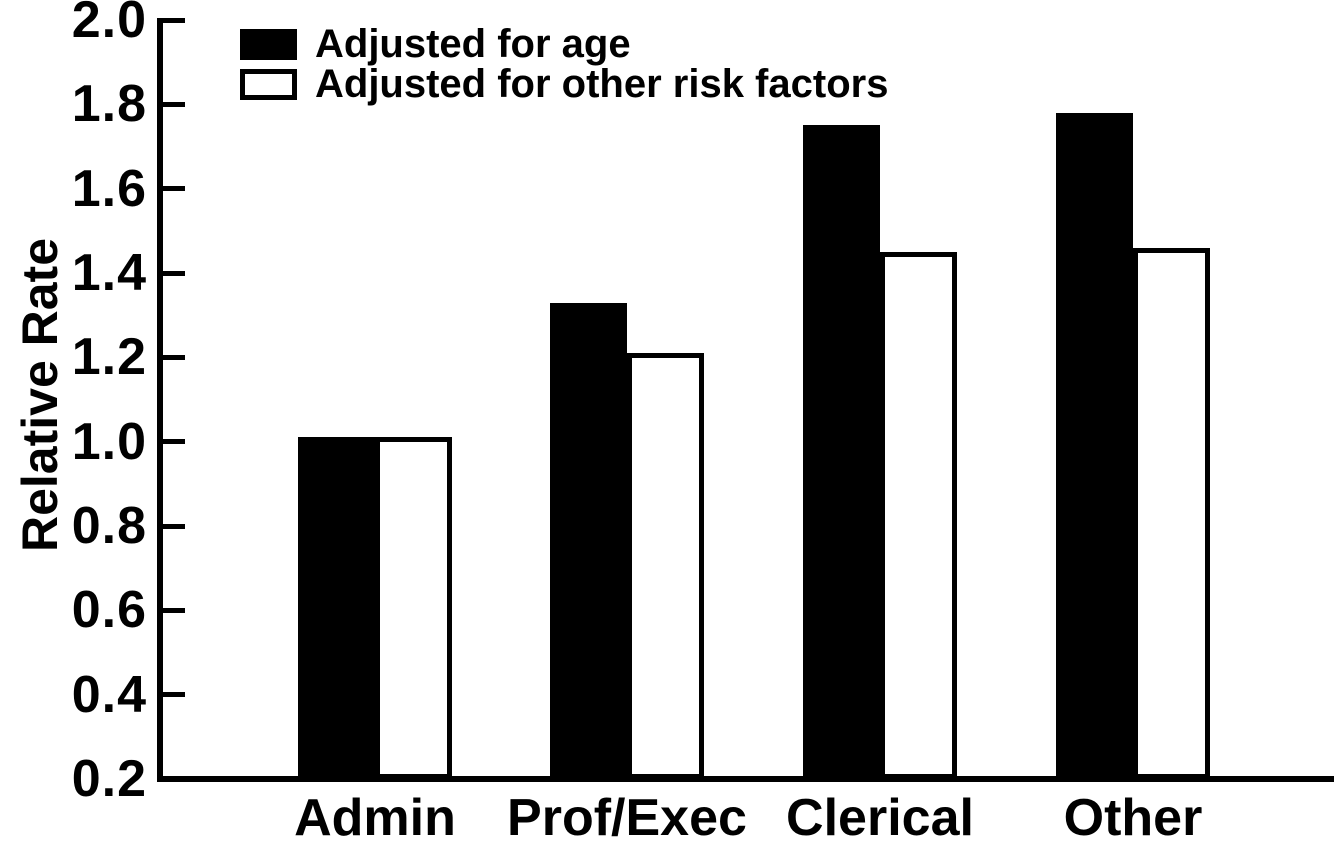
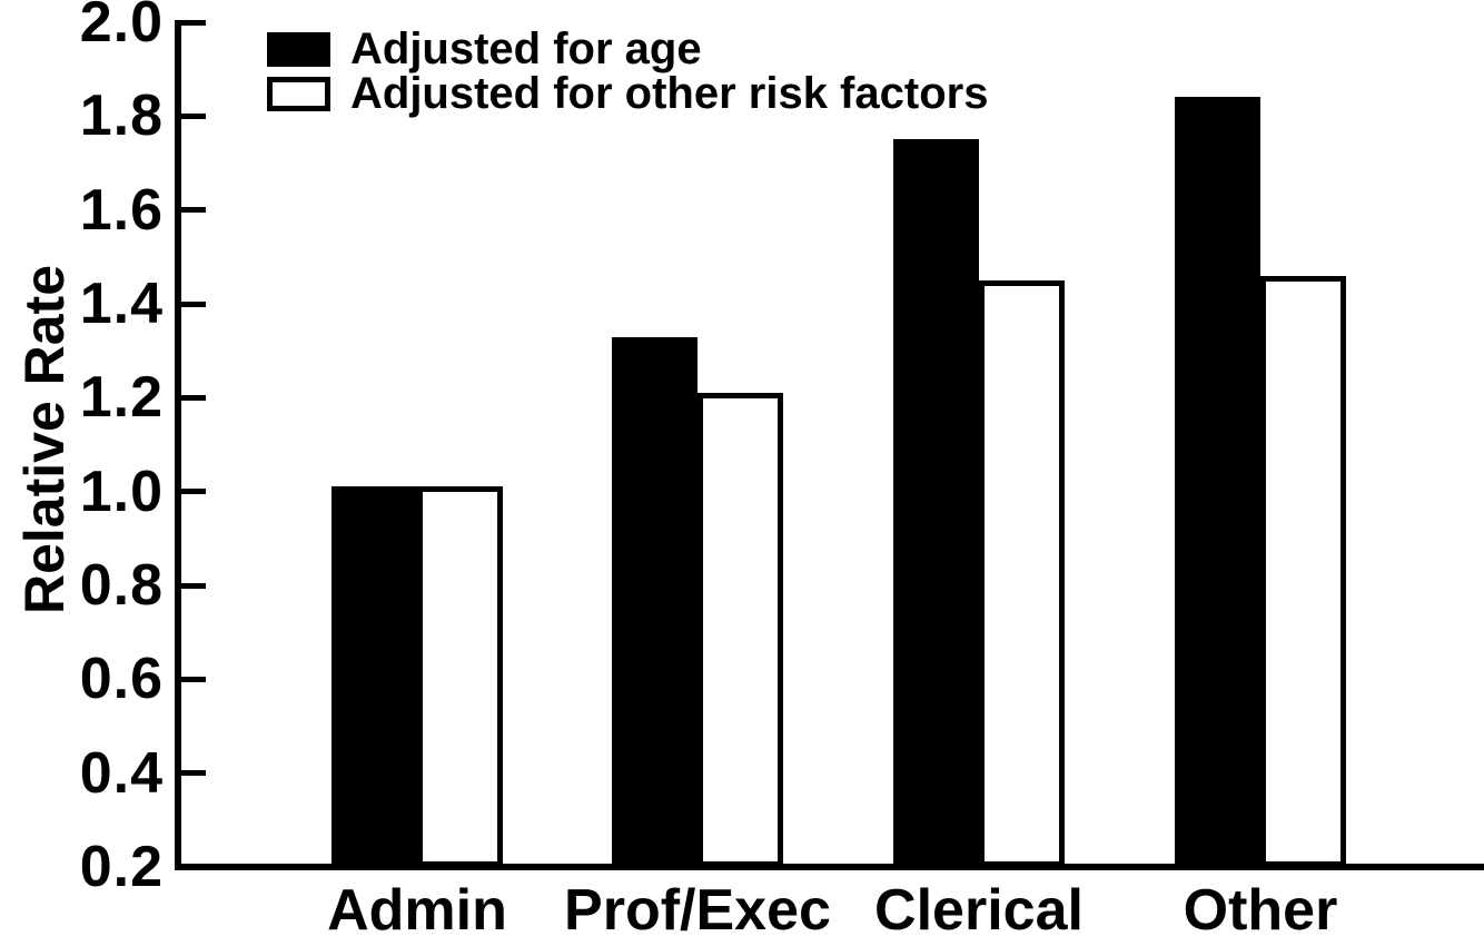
Adjusted for age/Other: 1.78 -> 1.84
